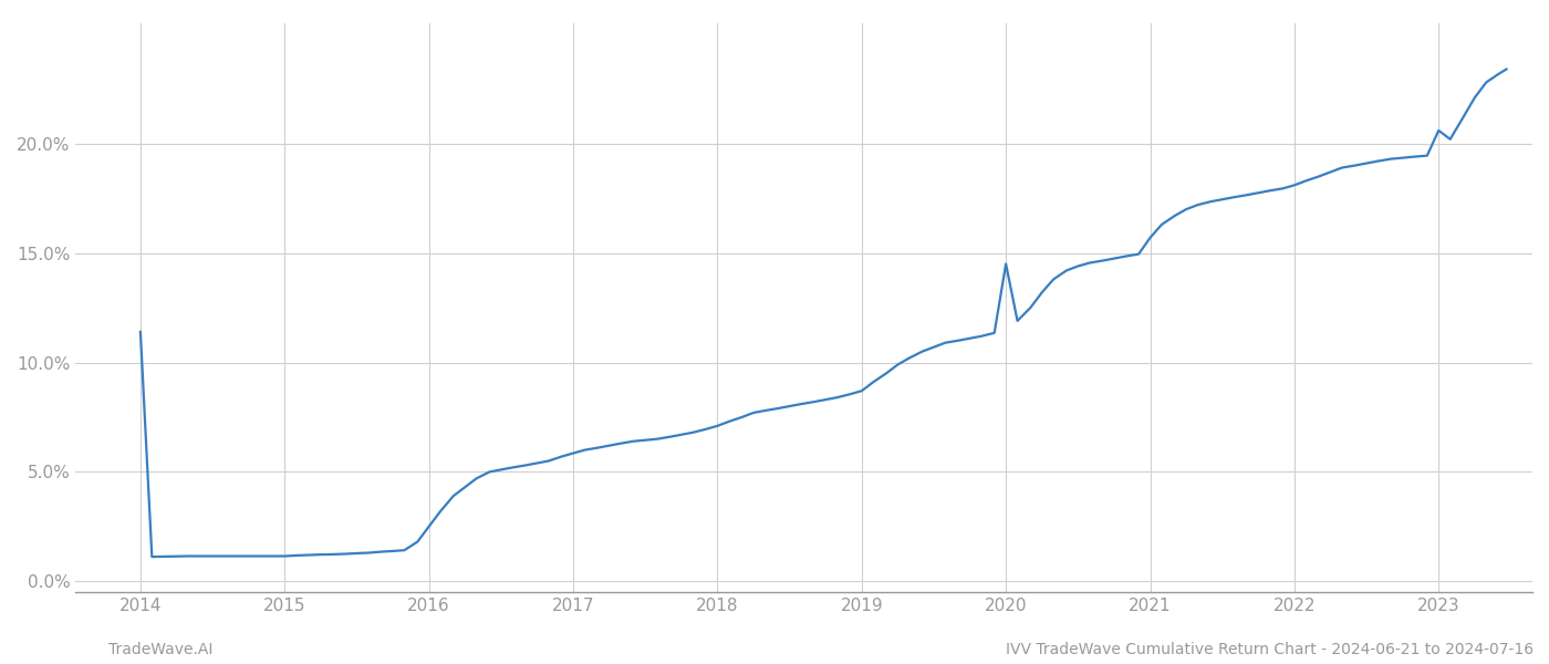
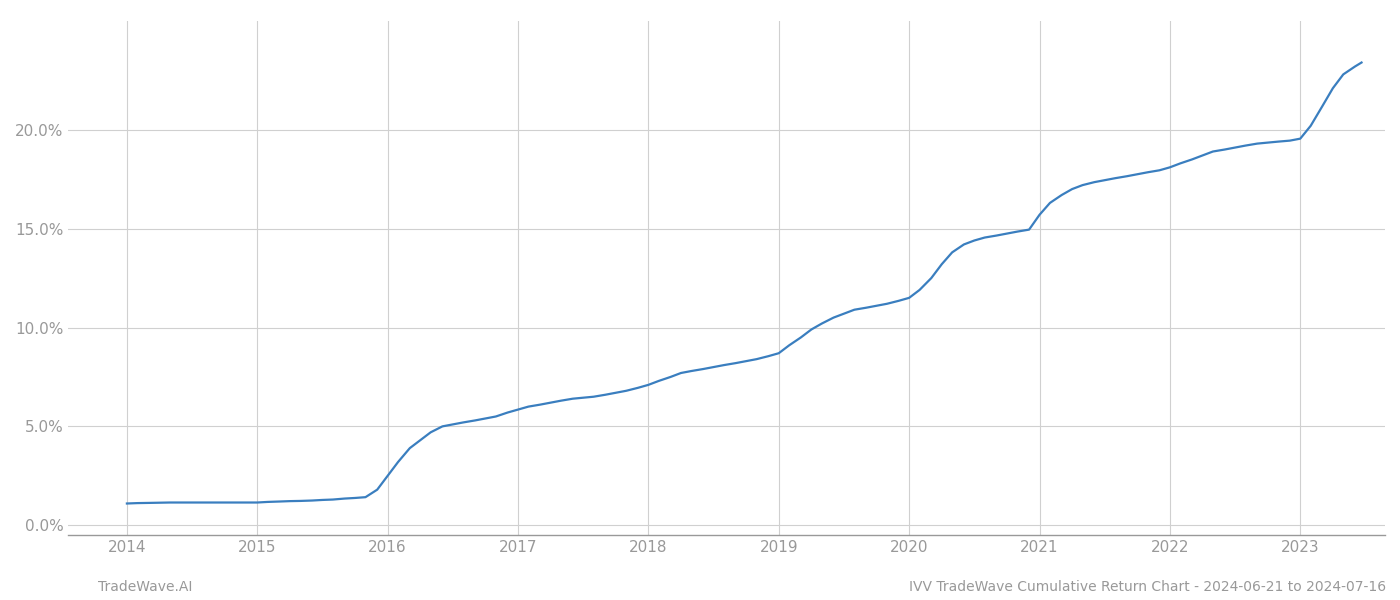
2014: 11.4% -> 1.1%
2020: 14.5% -> 11.5%
2023: 20.6% -> 19.6%
